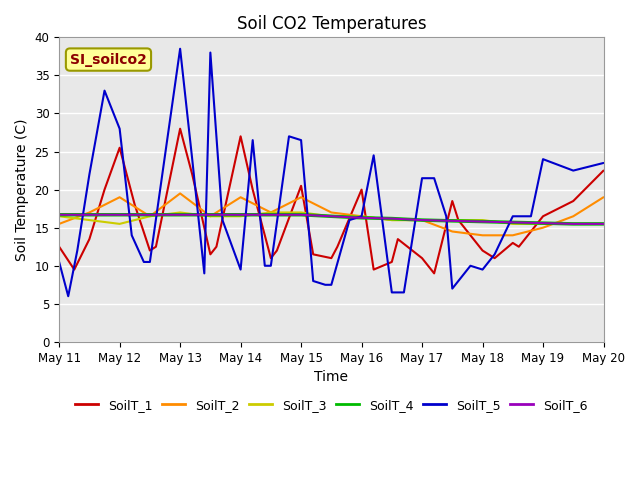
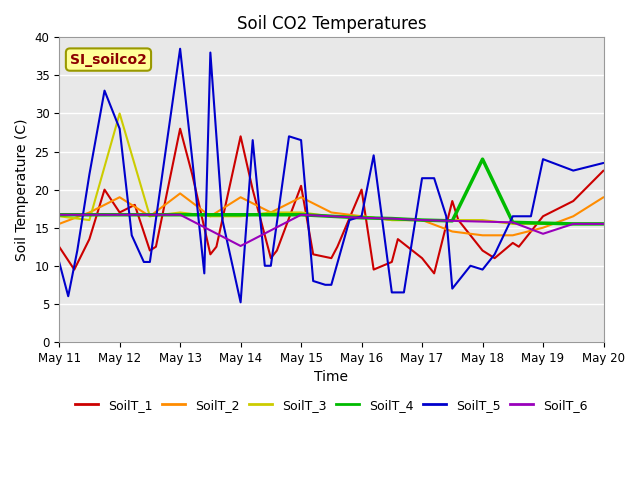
SoilT_1/May 12: 25.5 -> 17.0
SoilT_3/May 12: 15.5 -> 30.0
SoilT_5/May 14: 9.5 -> 5.2
SoilT_6/May 14: 16.7 -> 12.6
SoilT_4/May 18: 15.8 -> 24.0
SoilT_6/May 19: 15.6 -> 14.2
